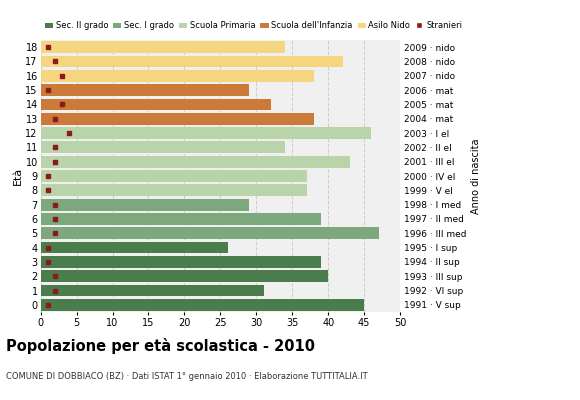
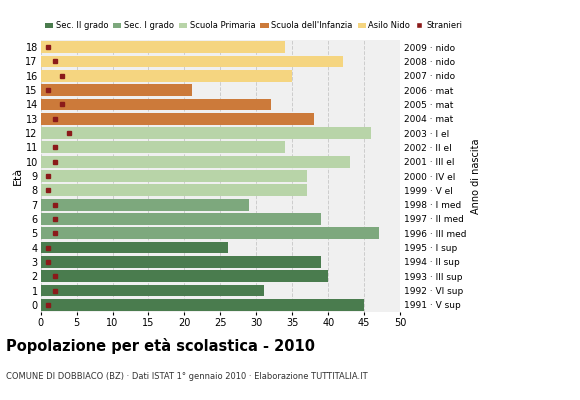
16: 38 -> 35
15: 29 -> 21
